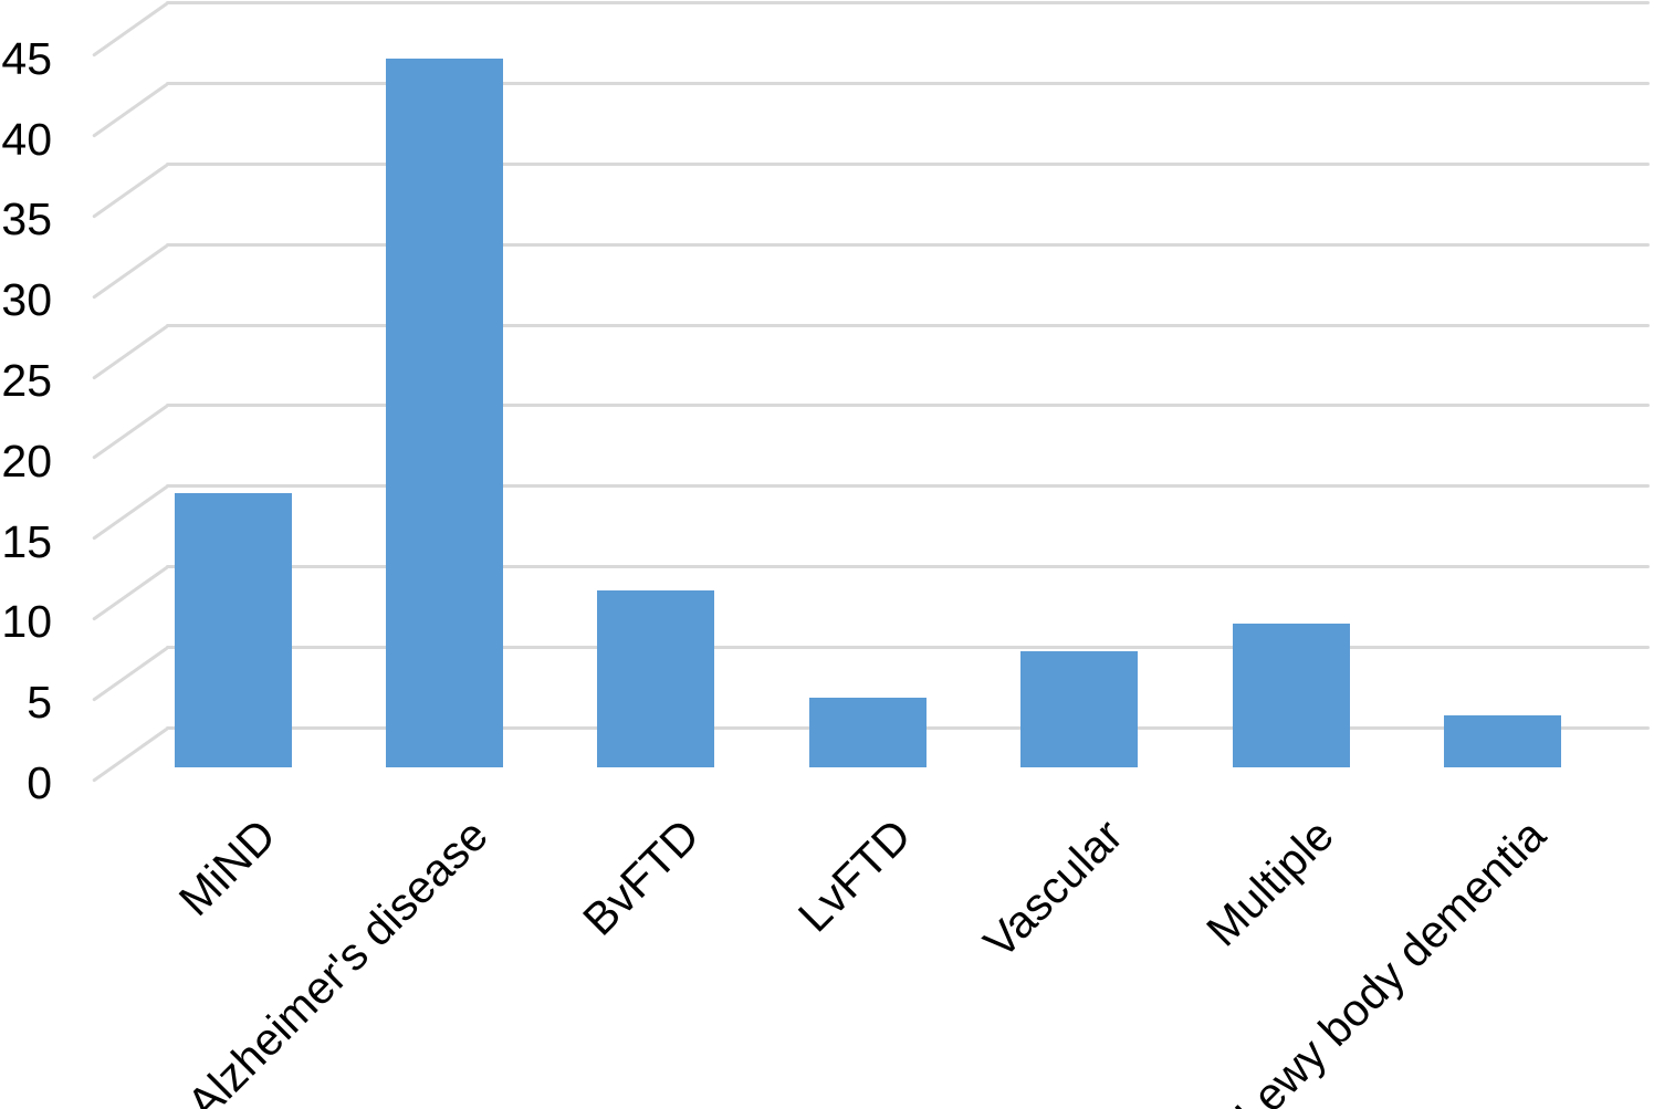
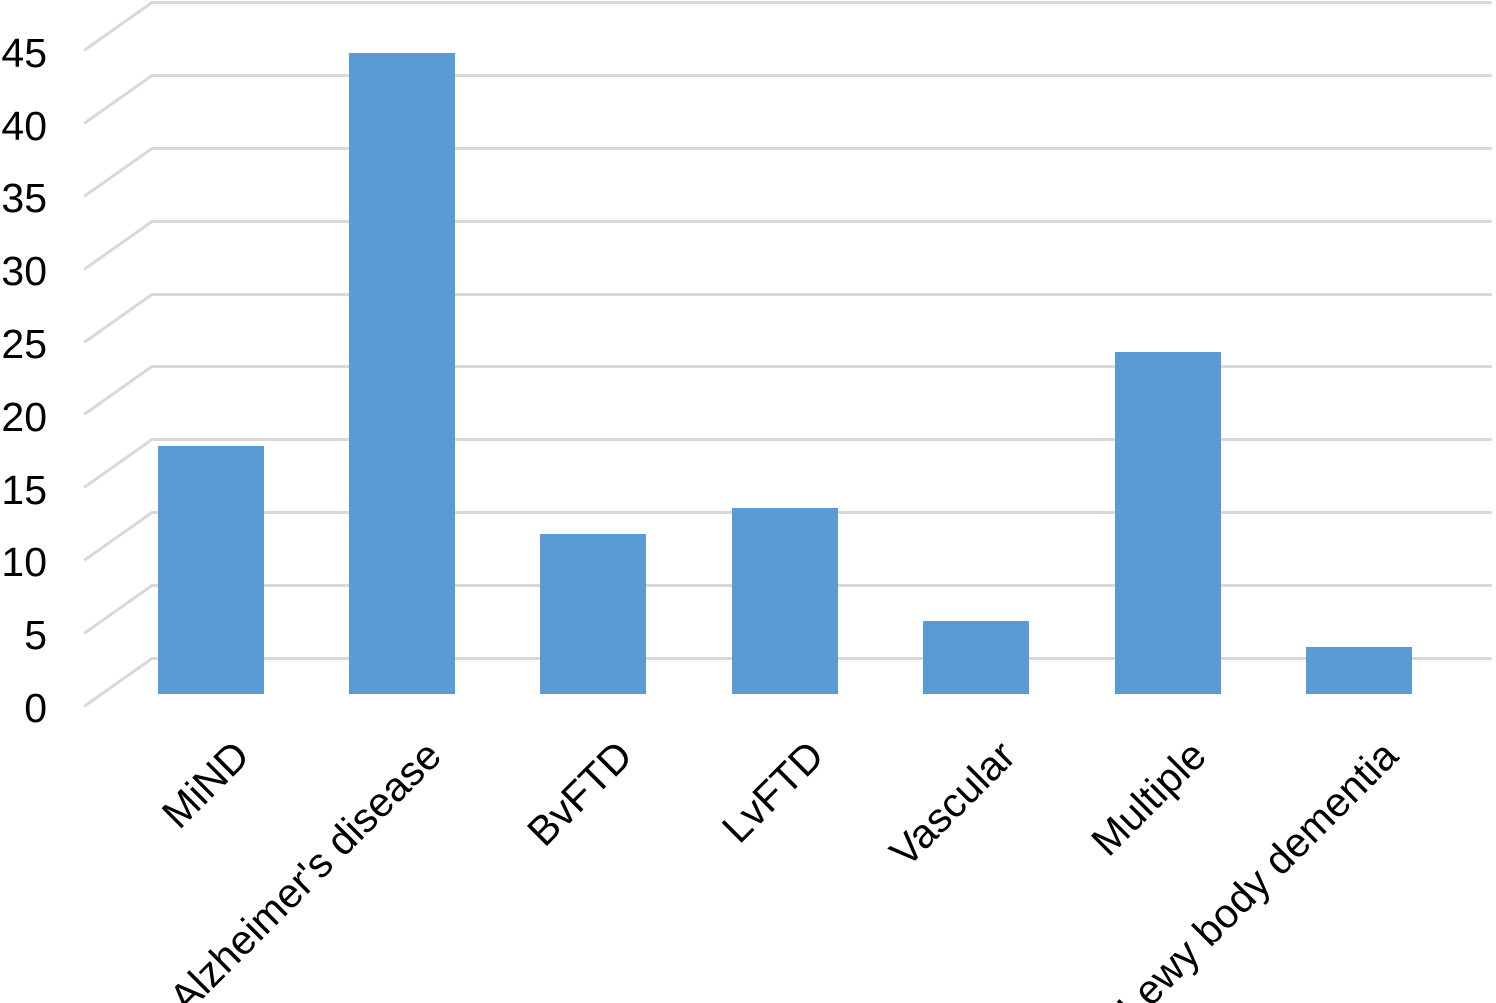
LvFTD: 4.3 -> 12.8
Vascular: 7.2 -> 5.0
Multiple: 8.9 -> 23.5
